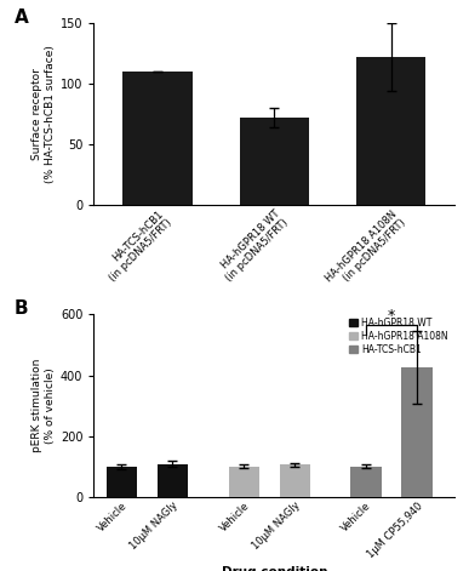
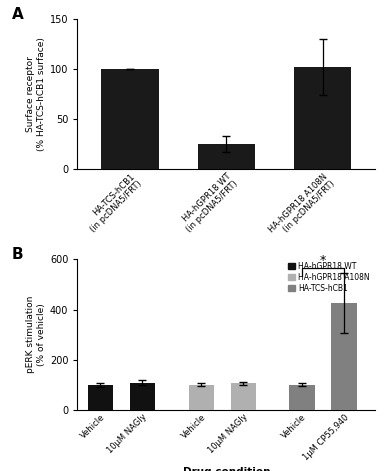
HA-TCS-hCB1 (in pcDNA5/FRT): 110 -> 100
HA-hGPR18 WT (in pcDNA5/FRT): 72 -> 25
HA-hGPR18 A108N (in pcDNA5/FRT): 122 -> 102
